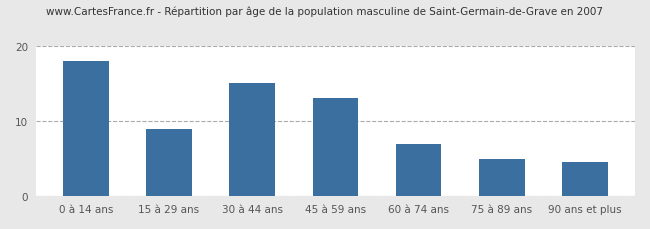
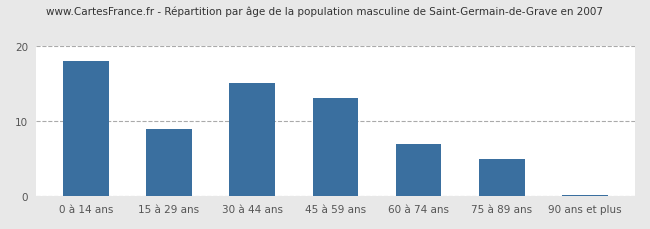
90 ans et plus: 4.6 -> 0.2
